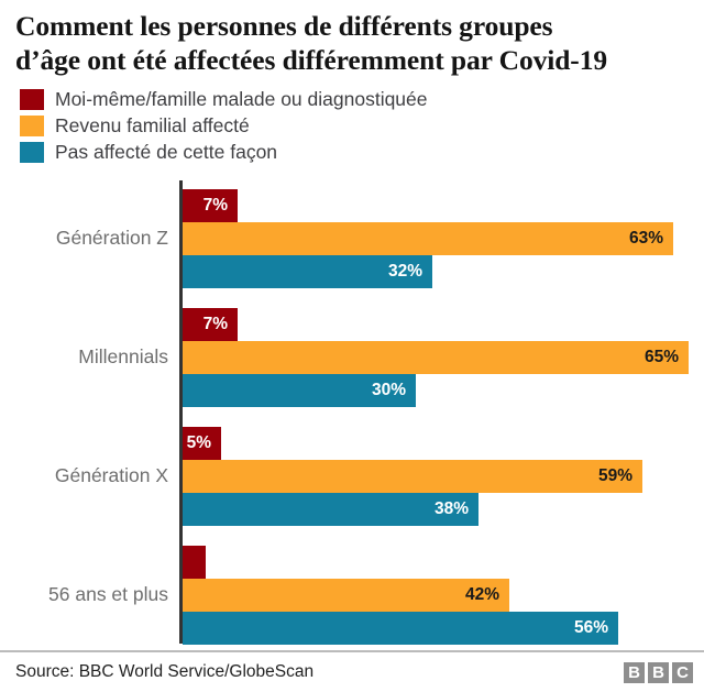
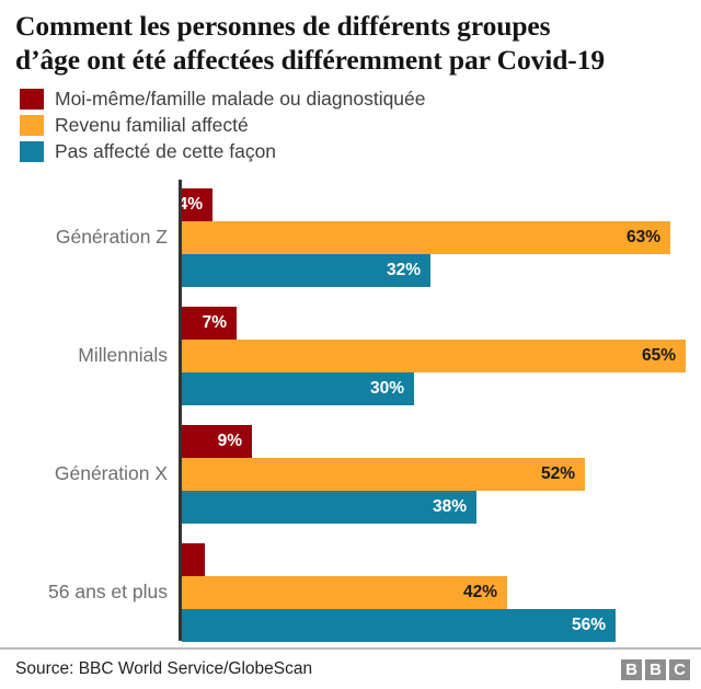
Moi-même/famille malade ou diagnostiquée/Génération Z: 7% -> 4%
Moi-même/famille malade ou diagnostiquée/Génération X: 5% -> 9%
Revenu familial affecté/Génération X: 59% -> 52%
